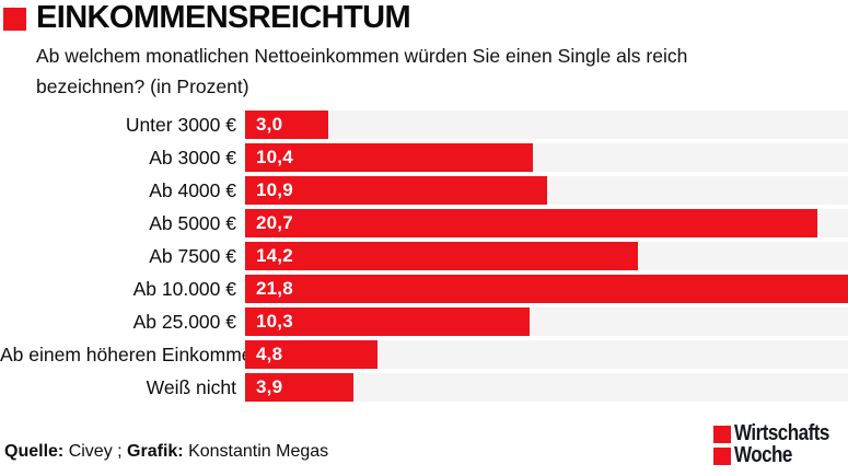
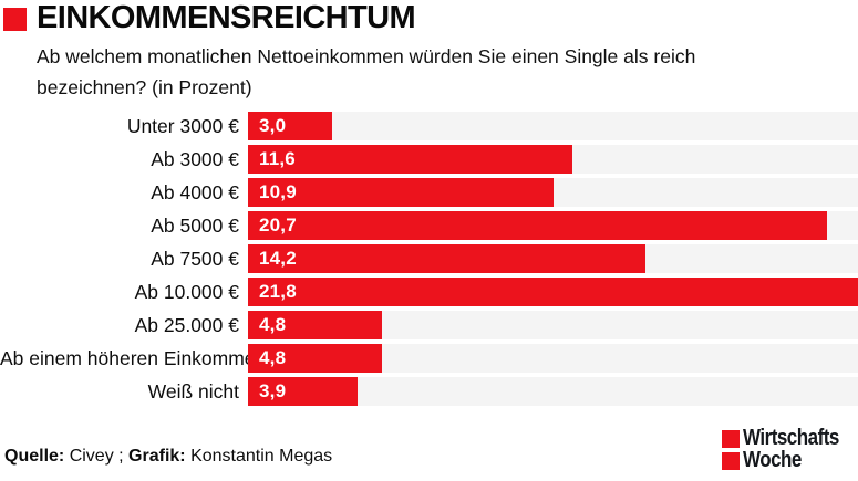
Ab 3000 €: 10,4 -> 11,6
Ab 25.000 €: 10,3 -> 4,8
